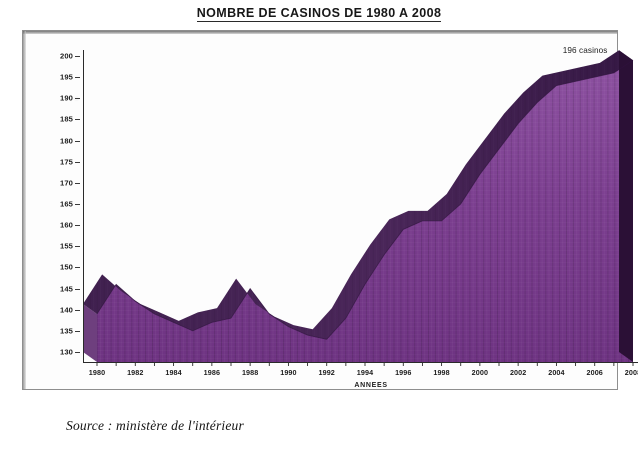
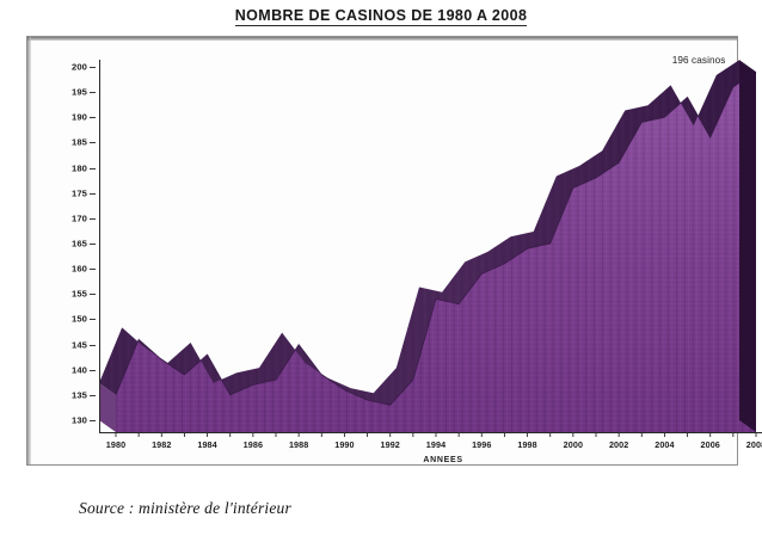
1980: 139 -> 135
1984: 137 -> 143
1994: 146 -> 154
1998: 161 -> 164
2000: 172 -> 176
2002: 184 -> 181
2004: 193 -> 190
2006: 195 -> 186
